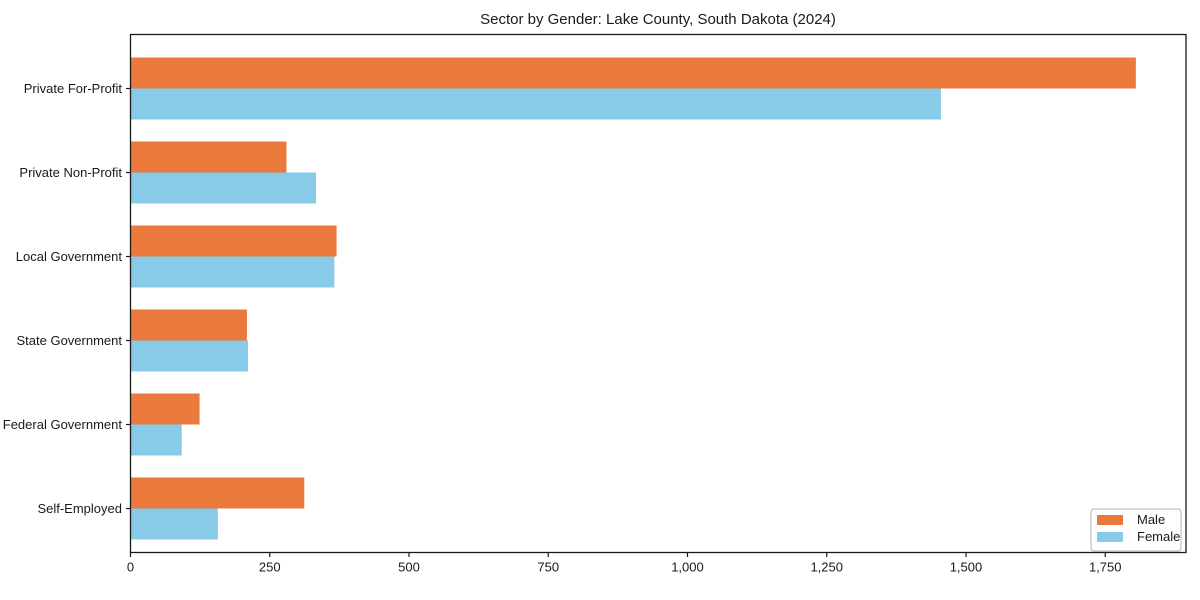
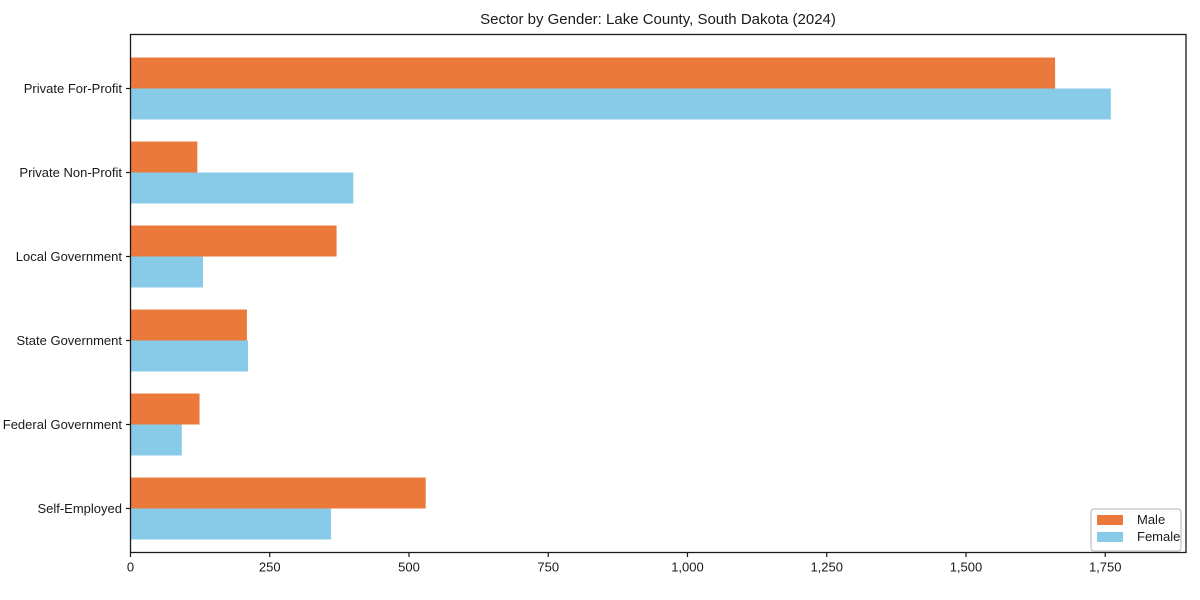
Male/Private For-Profit: 1800 -> 1660
Female/Private For-Profit: 1460 -> 1760
Male/Private Non-Profit: 280 -> 120
Female/Private Non-Profit: 330 -> 400
Female/Local Government: 370 -> 130
Male/Self-Employed: 310 -> 530
Female/Self-Employed: 160 -> 360
